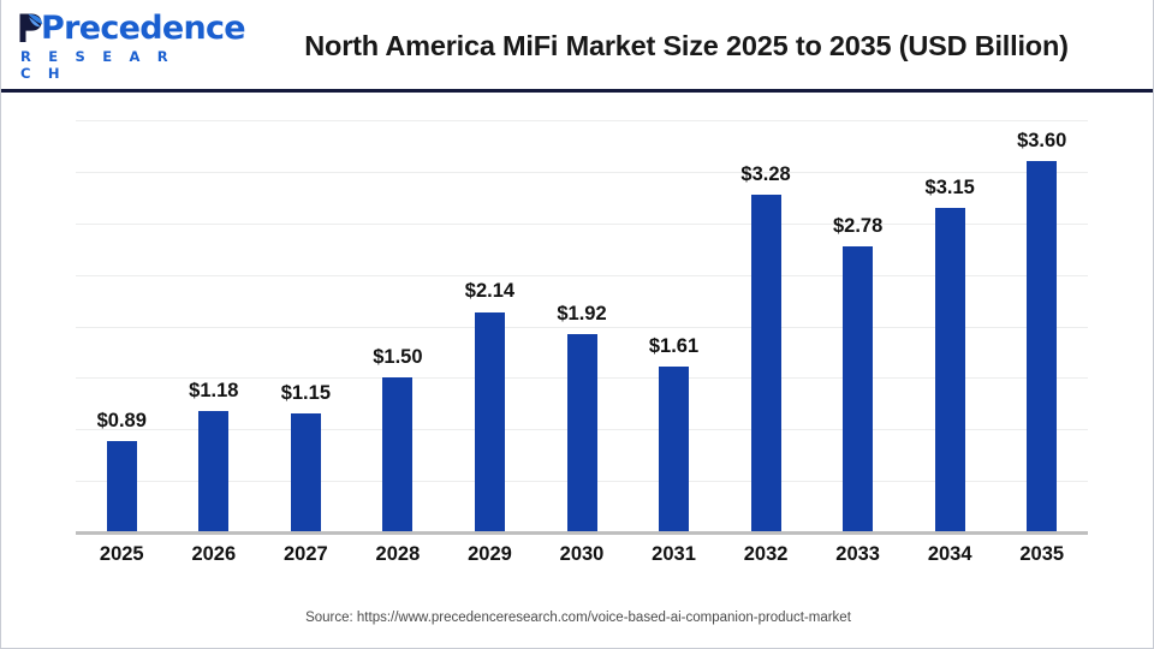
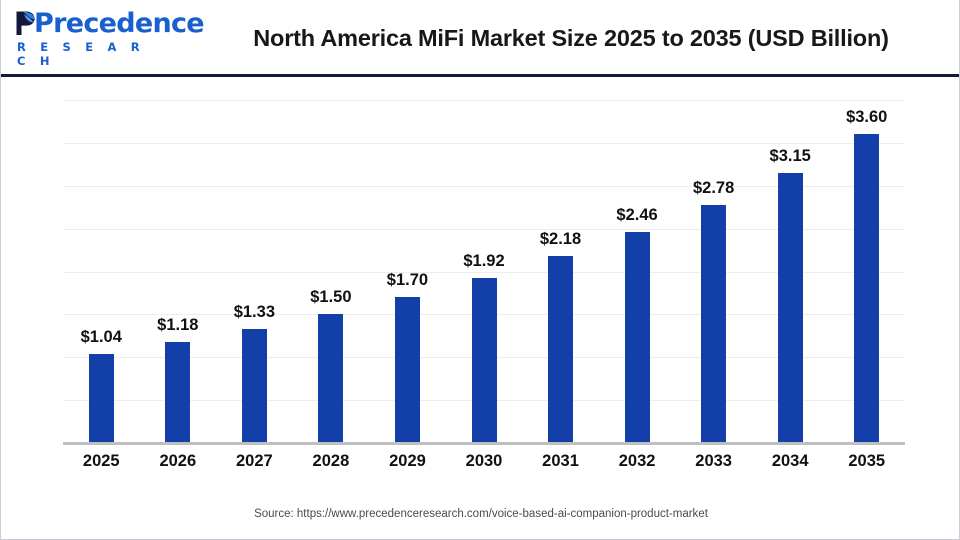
2025: $0.89 -> $1.04
2027: $1.15 -> $1.33
2029: $2.14 -> $1.70
2031: $1.61 -> $2.18
2032: $3.28 -> $2.46
